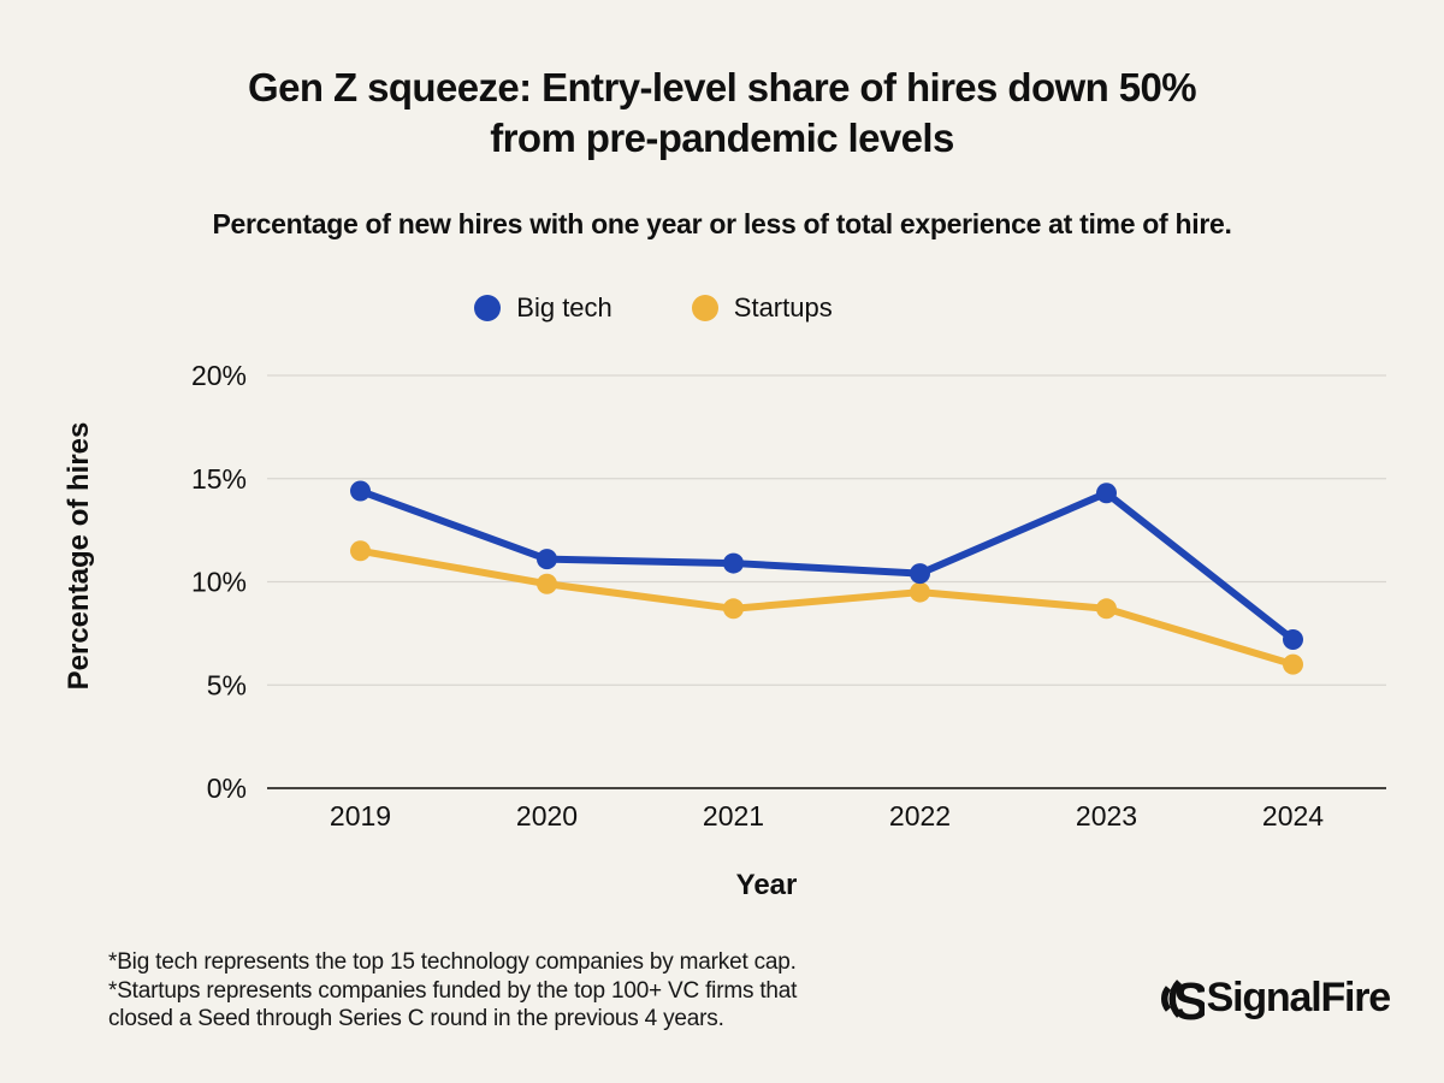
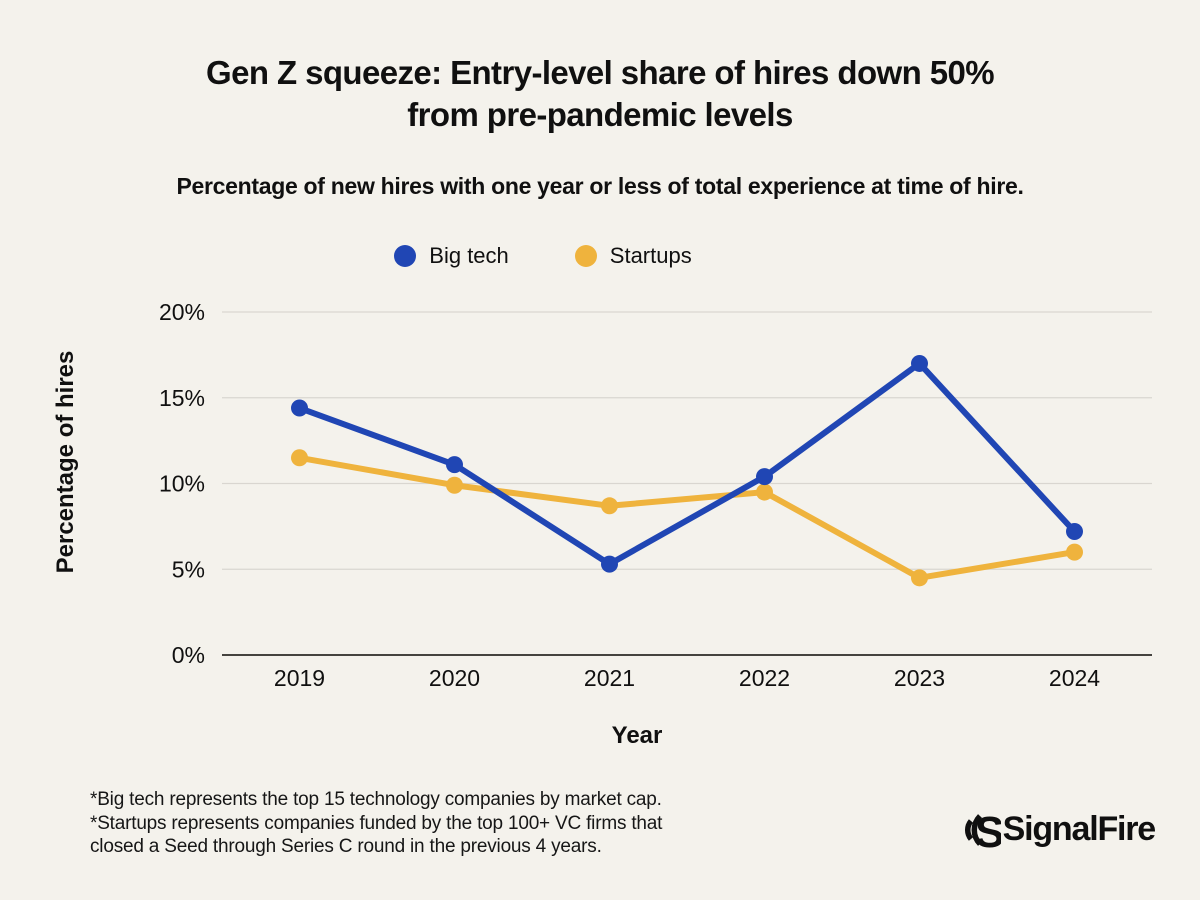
Big tech/2021: 10.9% -> 5.3%
Big tech/2023: 14.3% -> 17.0%
Startups/2023: 8.7% -> 4.5%
